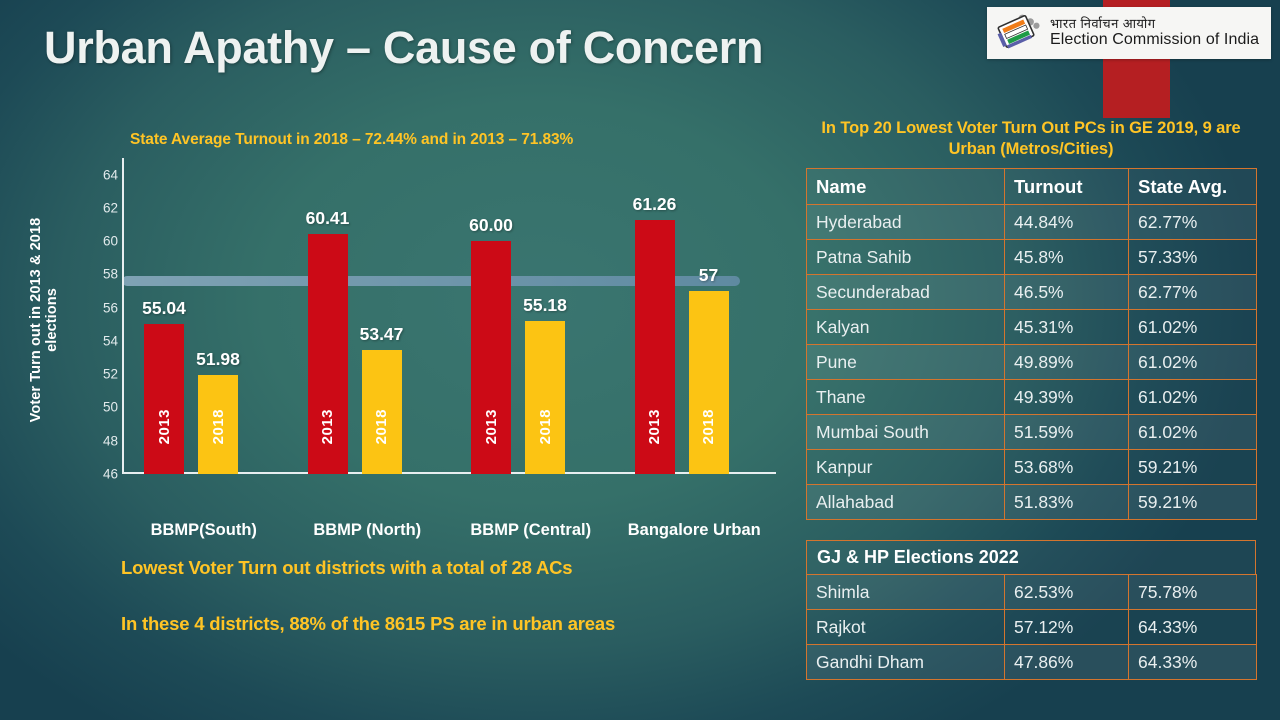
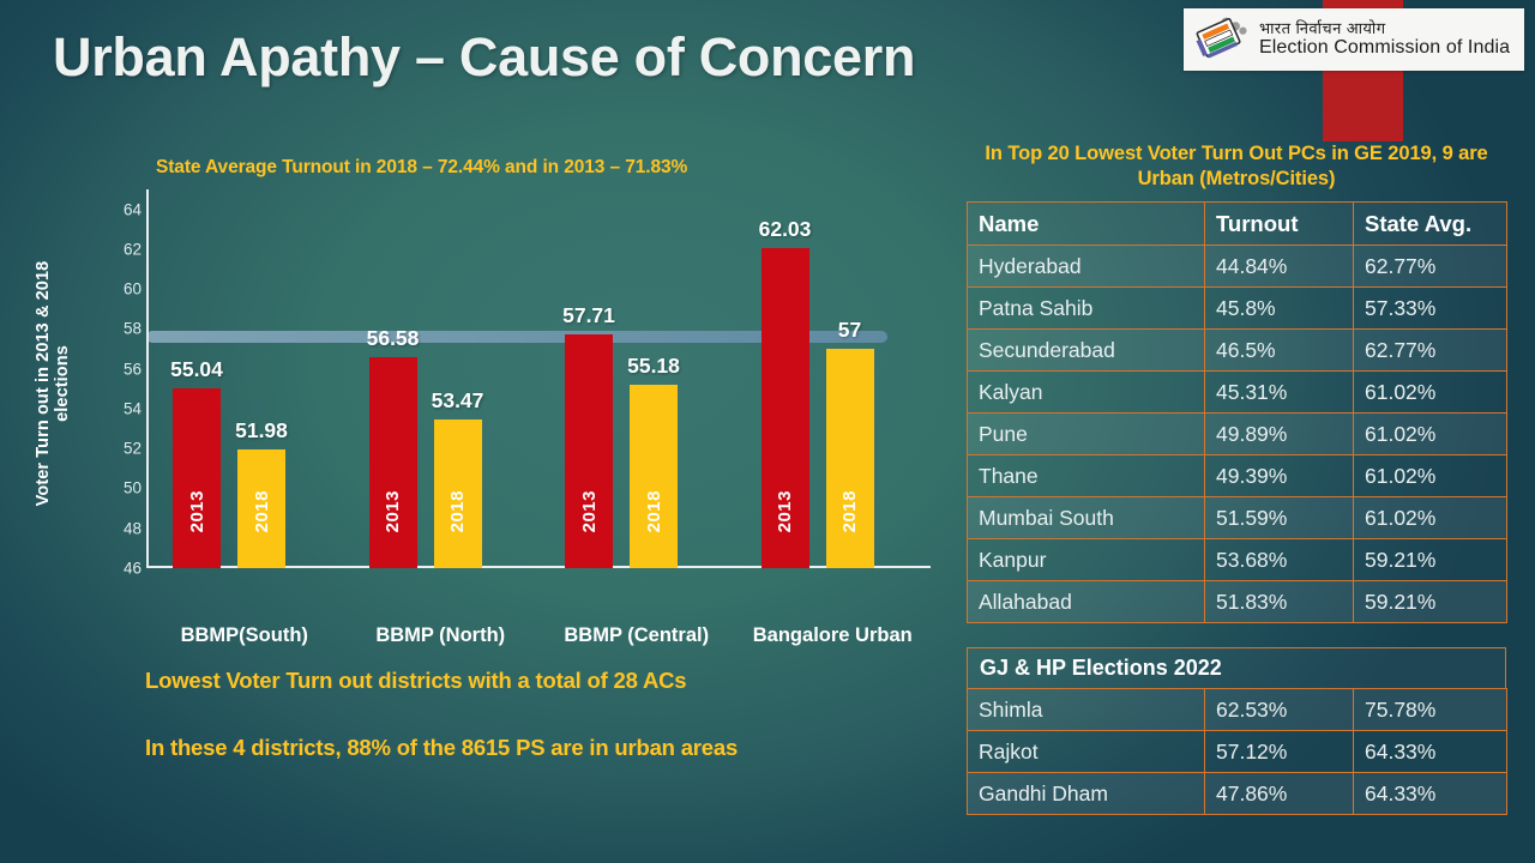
2013/BBMP (North): 60.41 -> 56.58
2013/BBMP (Central): 60.00 -> 57.71
2013/Bangalore Urban: 61.26 -> 62.03
